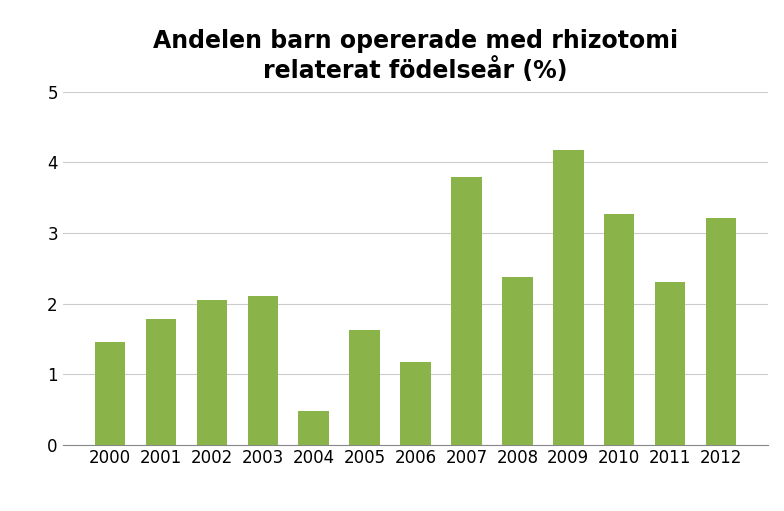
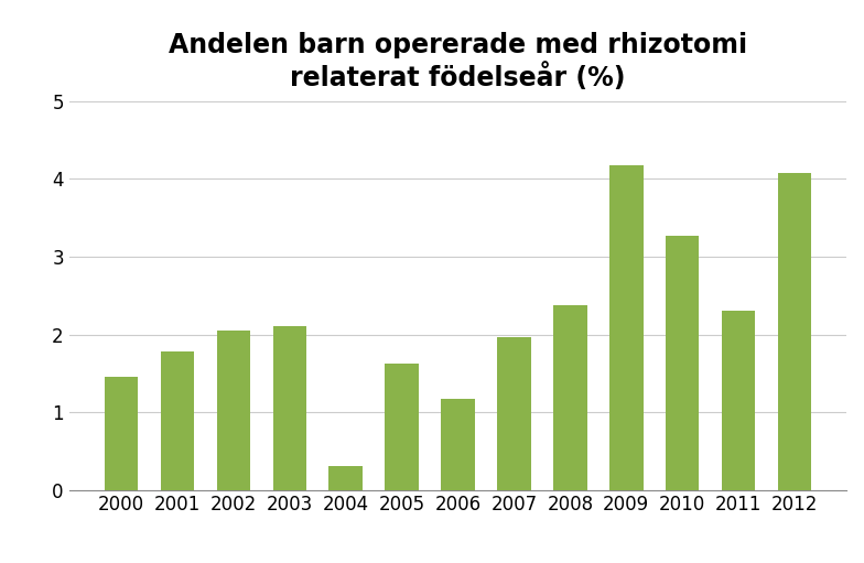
2004: 0.47 -> 0.30
2007: 3.80 -> 1.96
2012: 3.22 -> 4.08
